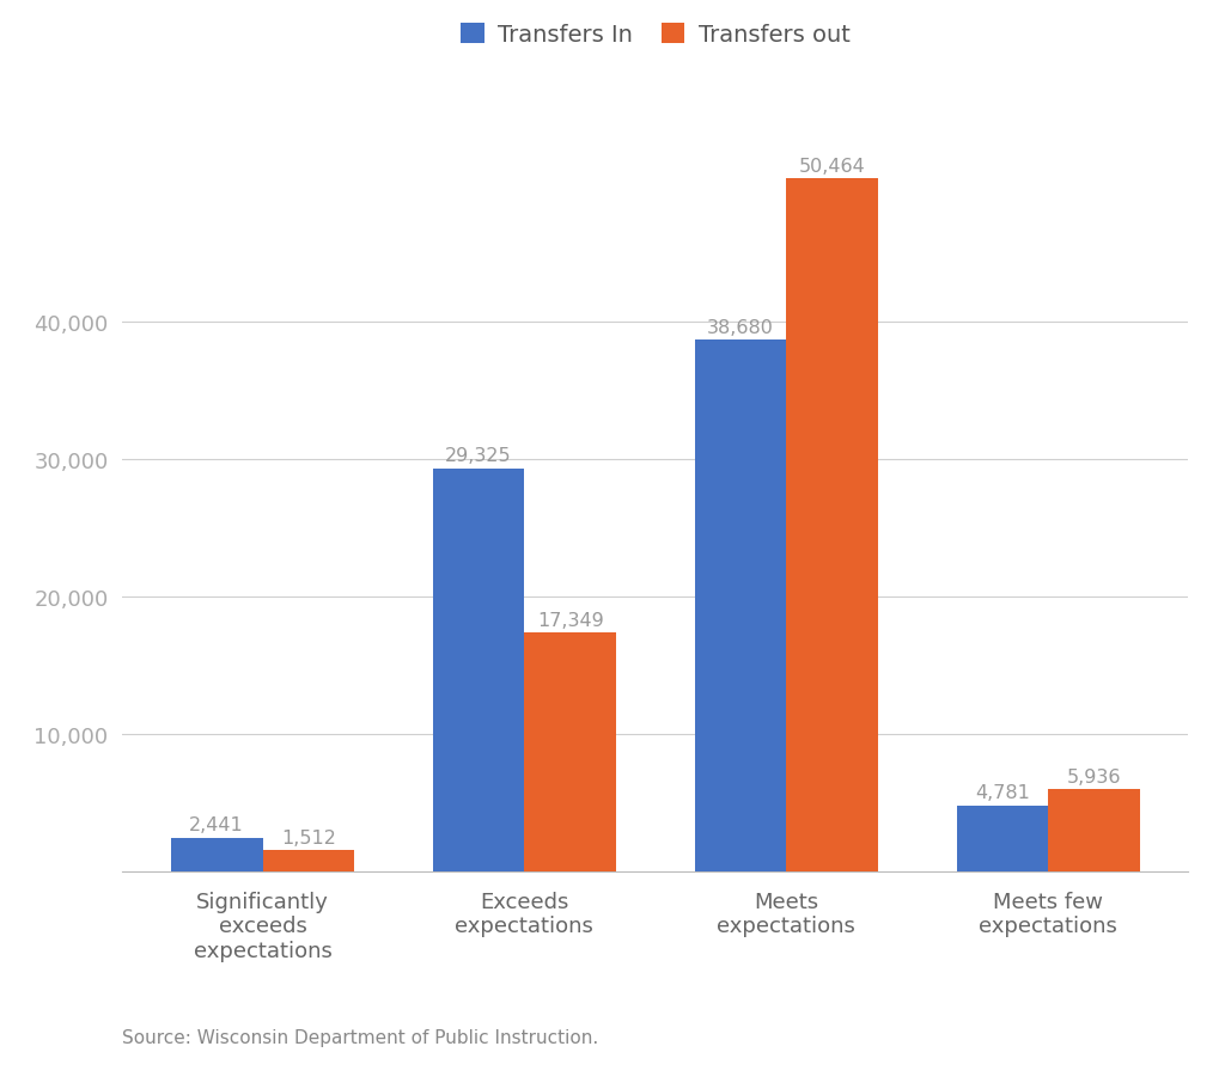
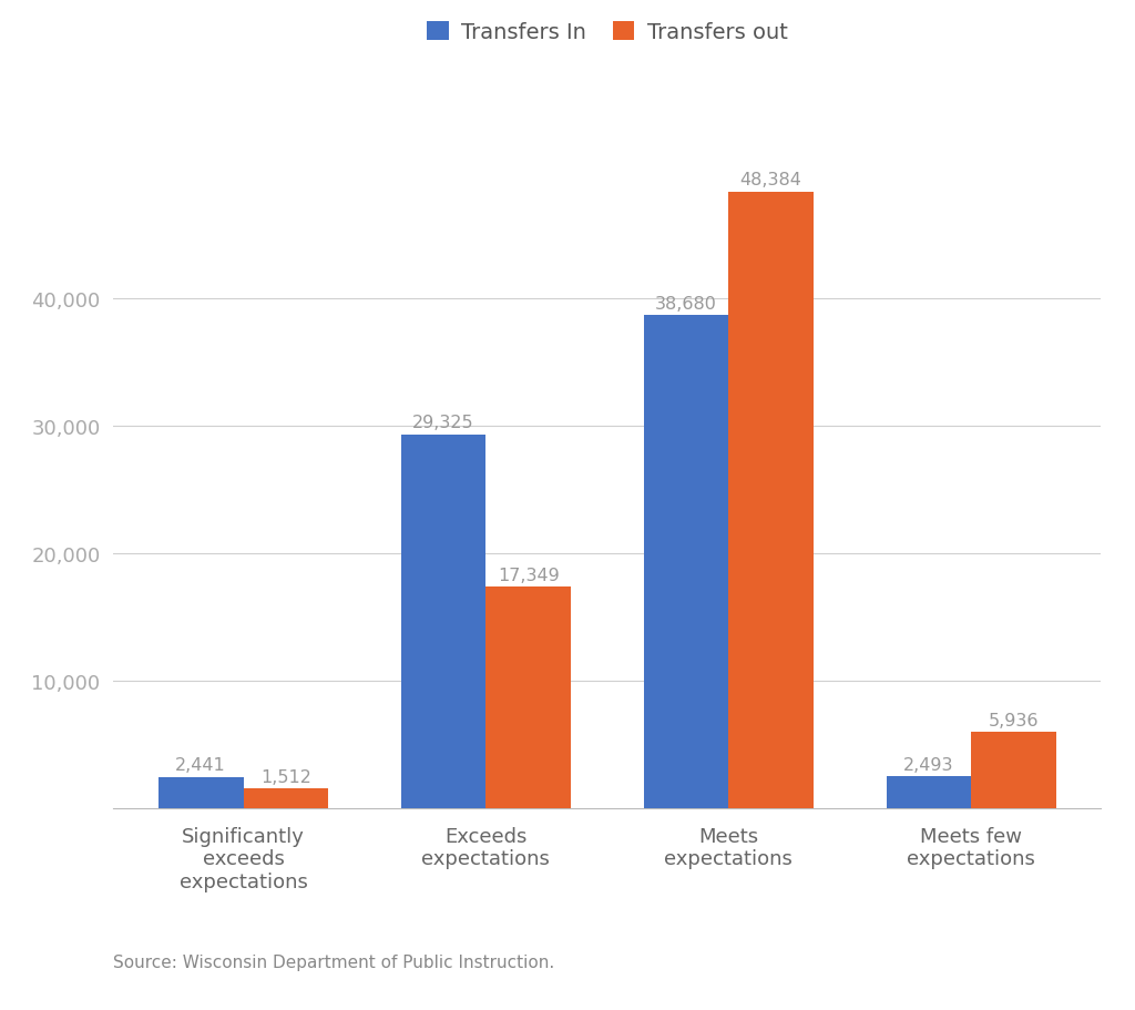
Transfers out/Meets expectations: 50,464 -> 48,384
Transfers In/Meets few expectations: 4,781 -> 2,493
